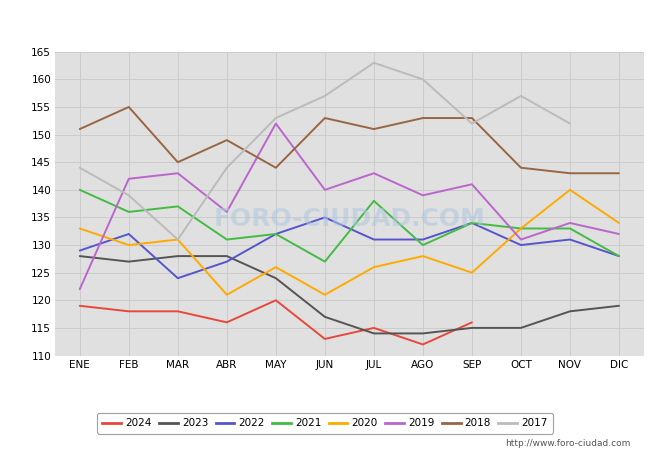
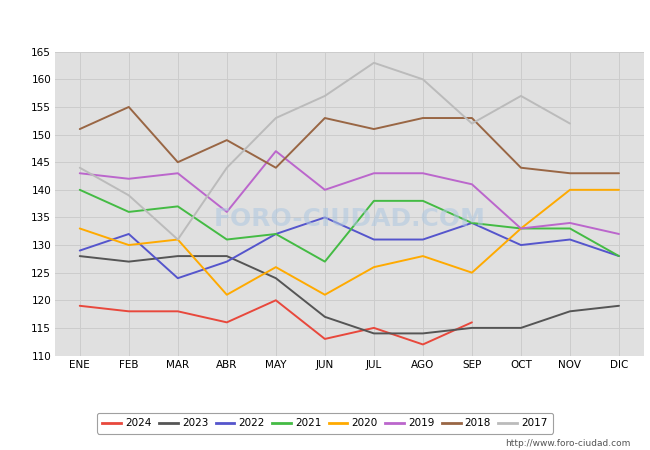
2019/ENE: 122 -> 143
2019/MAY: 152 -> 147
2021/AGO: 130 -> 138
2019/AGO: 139 -> 143
2019/OCT: 131 -> 133
2020/DIC: 134 -> 140
